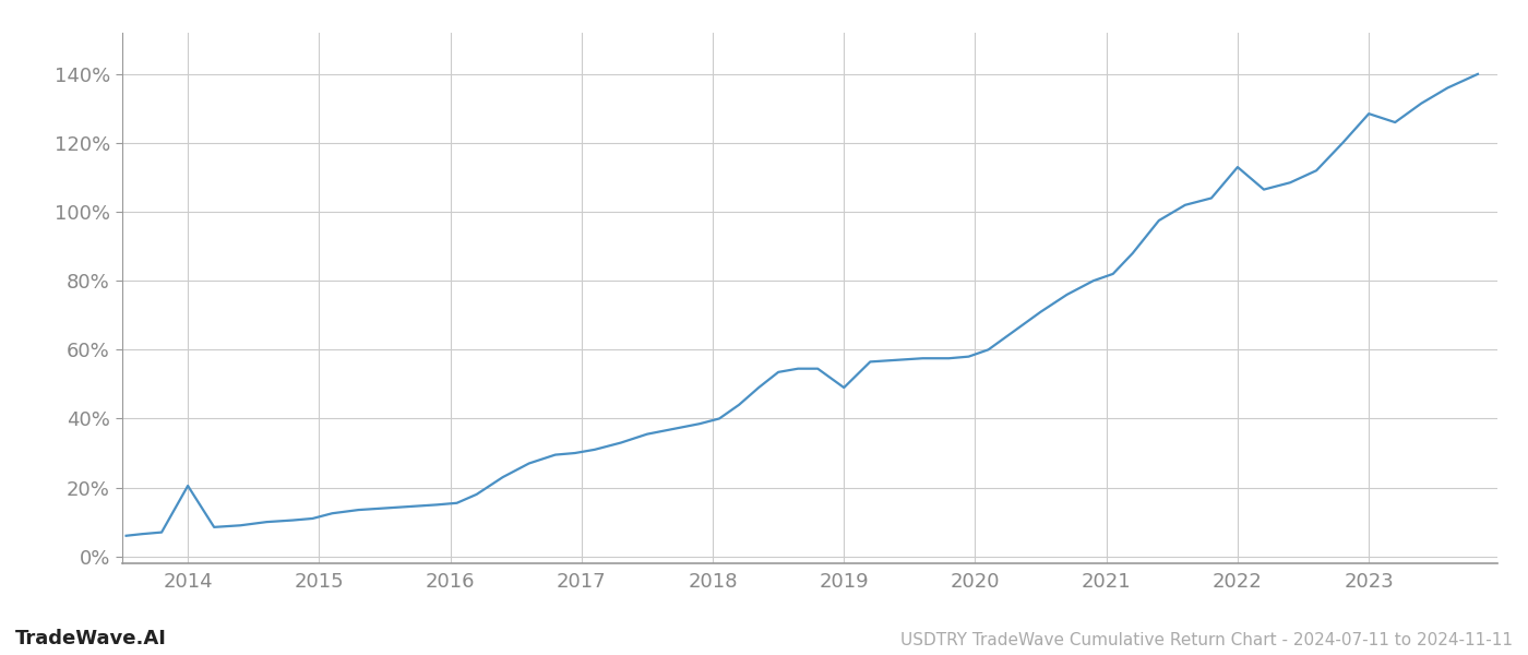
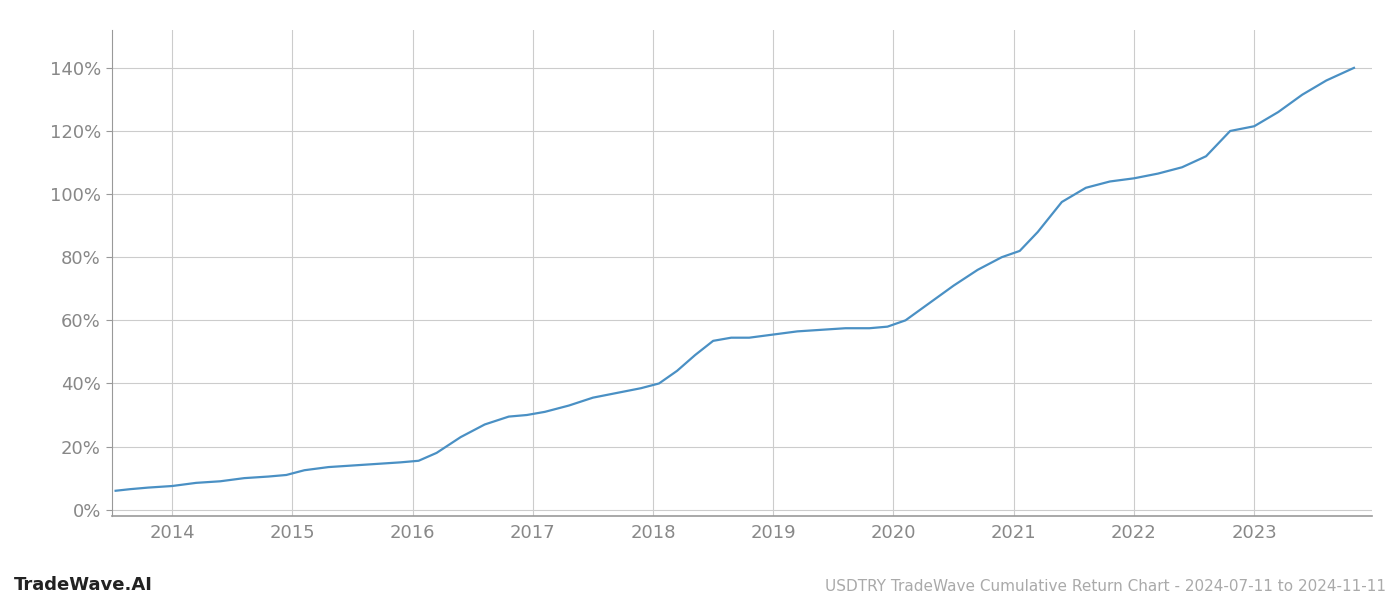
2014: 20.5% -> 7.5%
2019: 49.0% -> 55.5%
2022: 113.0% -> 105.0%
2023: 128.5% -> 121.5%
